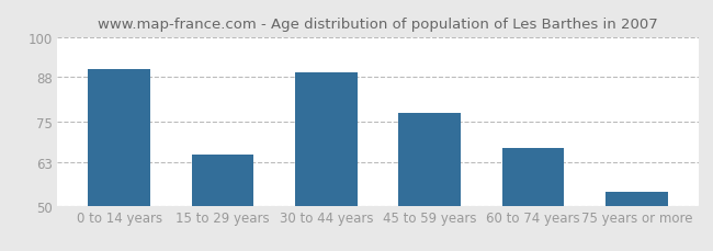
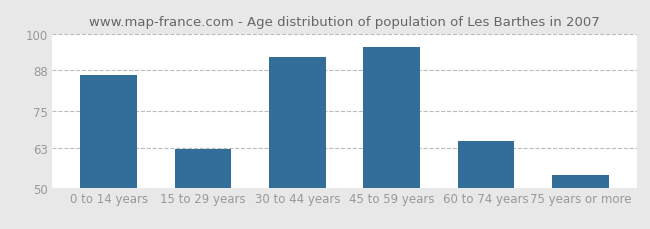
0 to 14 years: 90.5 -> 86.5
15 to 29 years: 65.0 -> 62.5
30 to 44 years: 89.5 -> 92.5
45 to 59 years: 77.5 -> 95.5
60 to 74 years: 67.0 -> 65.0
